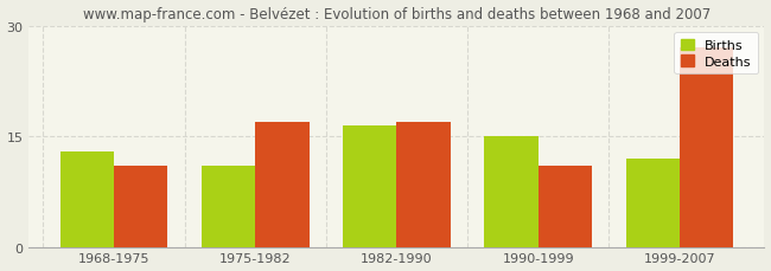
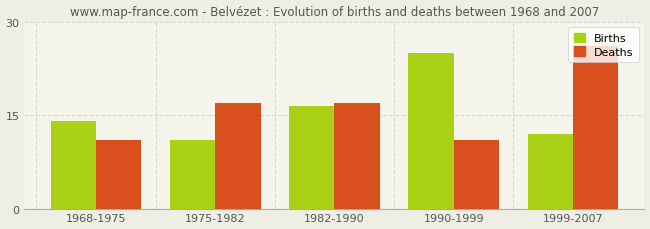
Births/1968-1975: 13.0 -> 14.0
Births/1990-1999: 15.0 -> 25.0
Deaths/1999-2007: 27 -> 26
